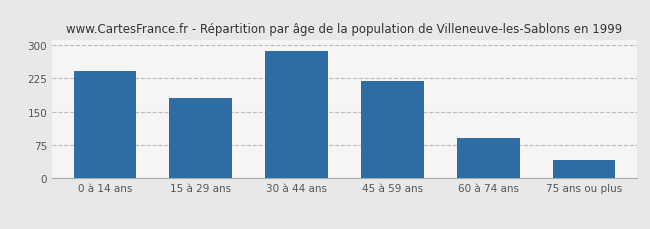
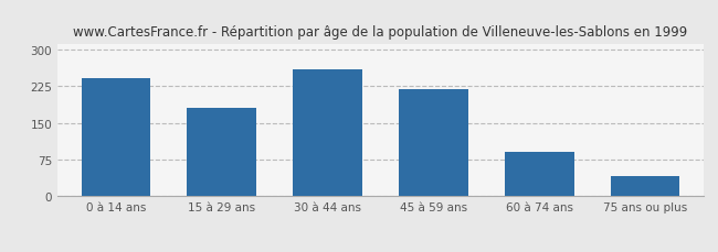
30 à 44 ans: 286 -> 260
